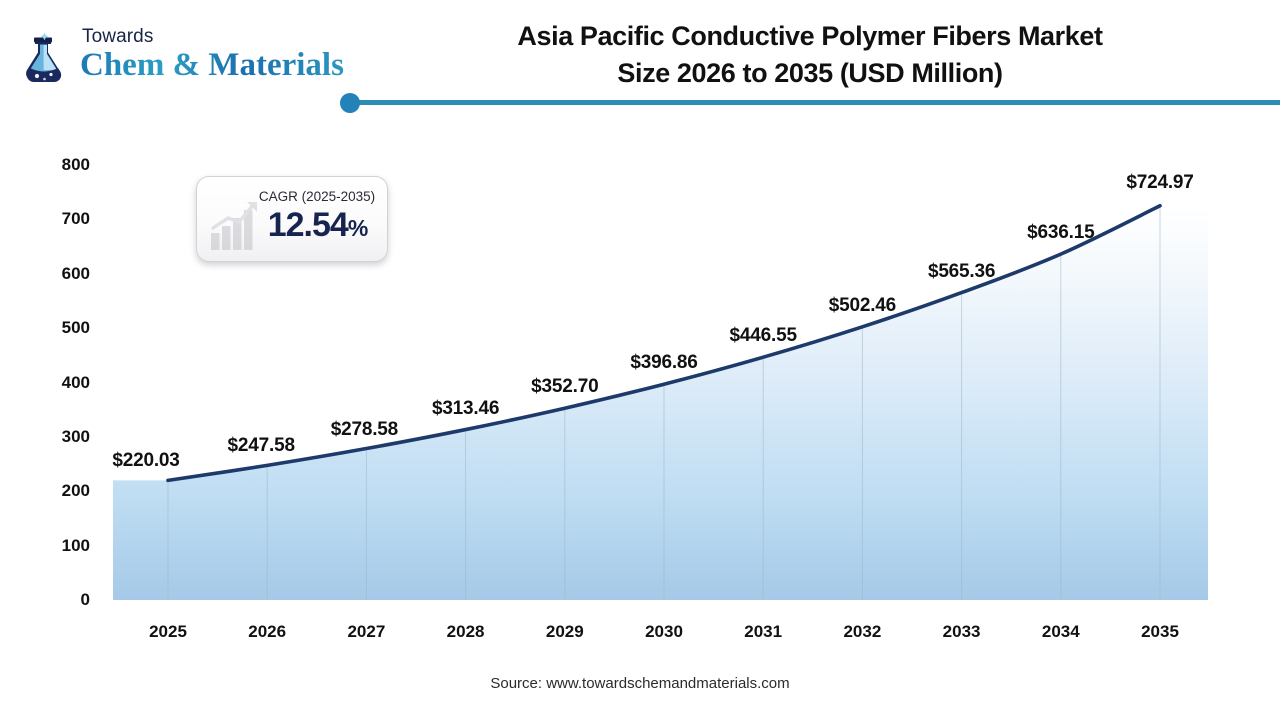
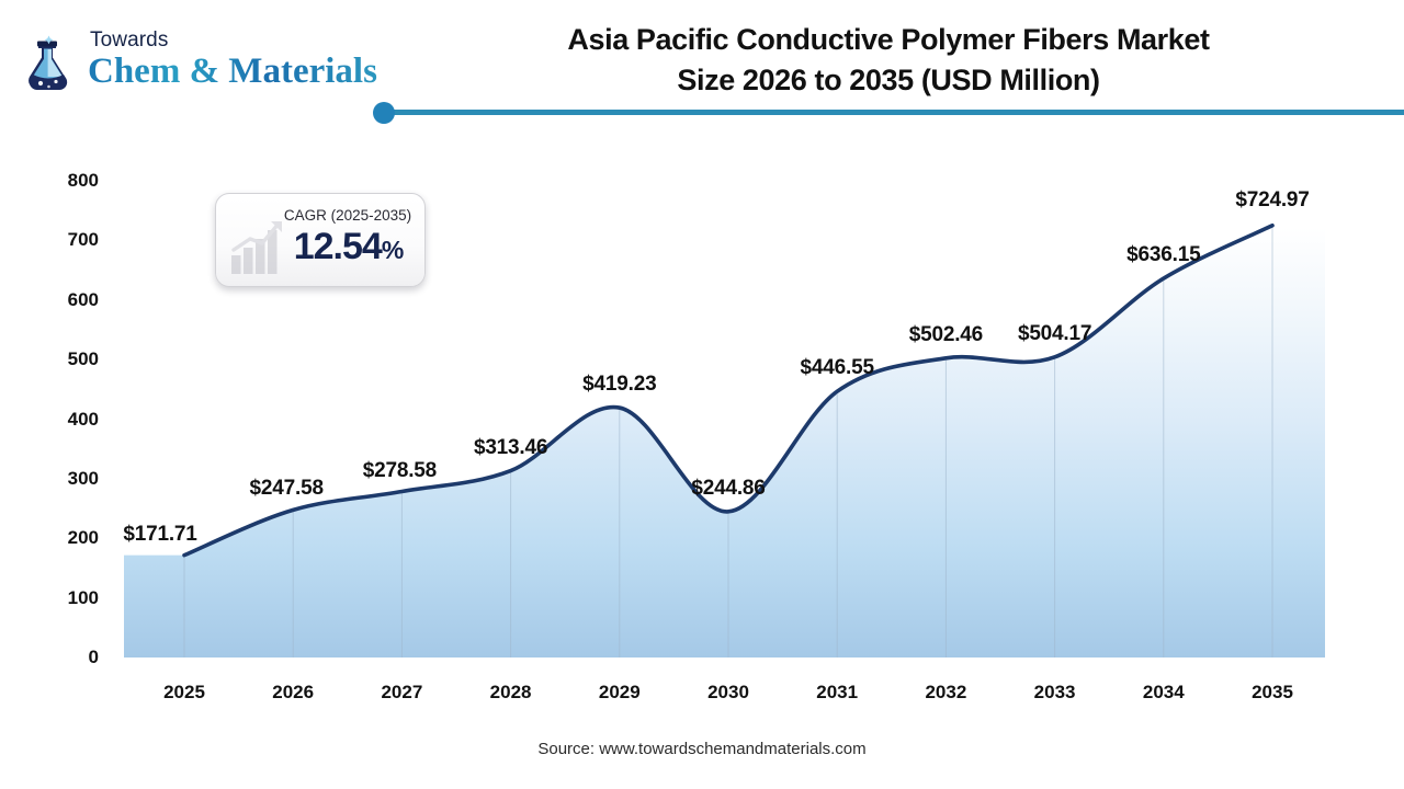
2025: $220.03 -> $171.71
2029: $352.70 -> $419.23
2030: $396.86 -> $244.86
2033: $565.36 -> $504.17
